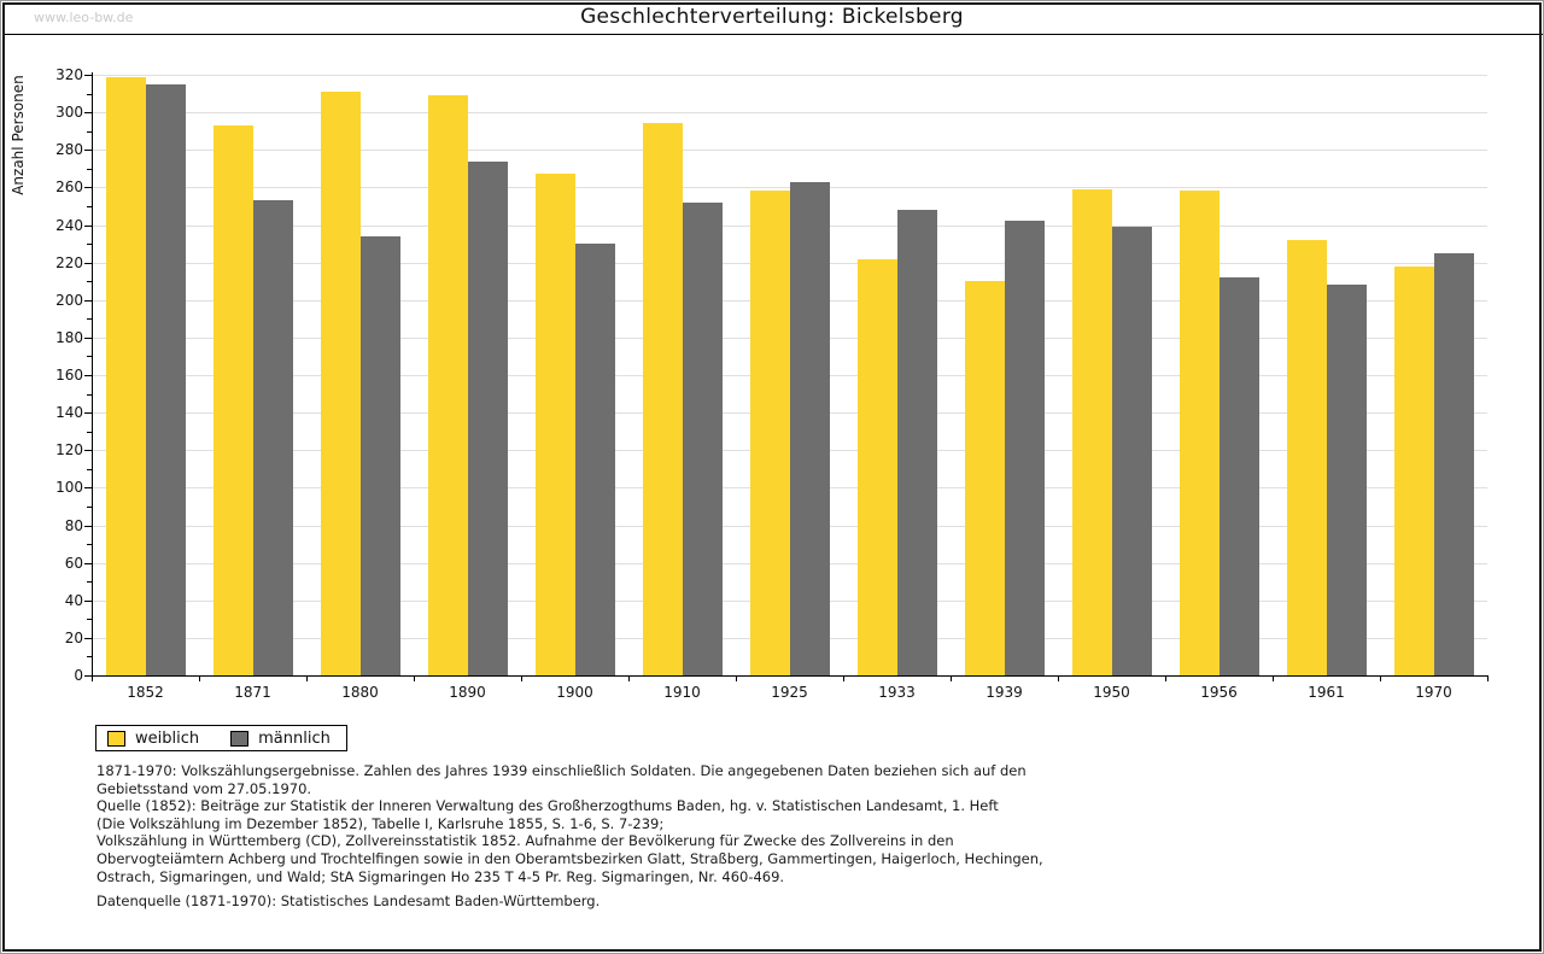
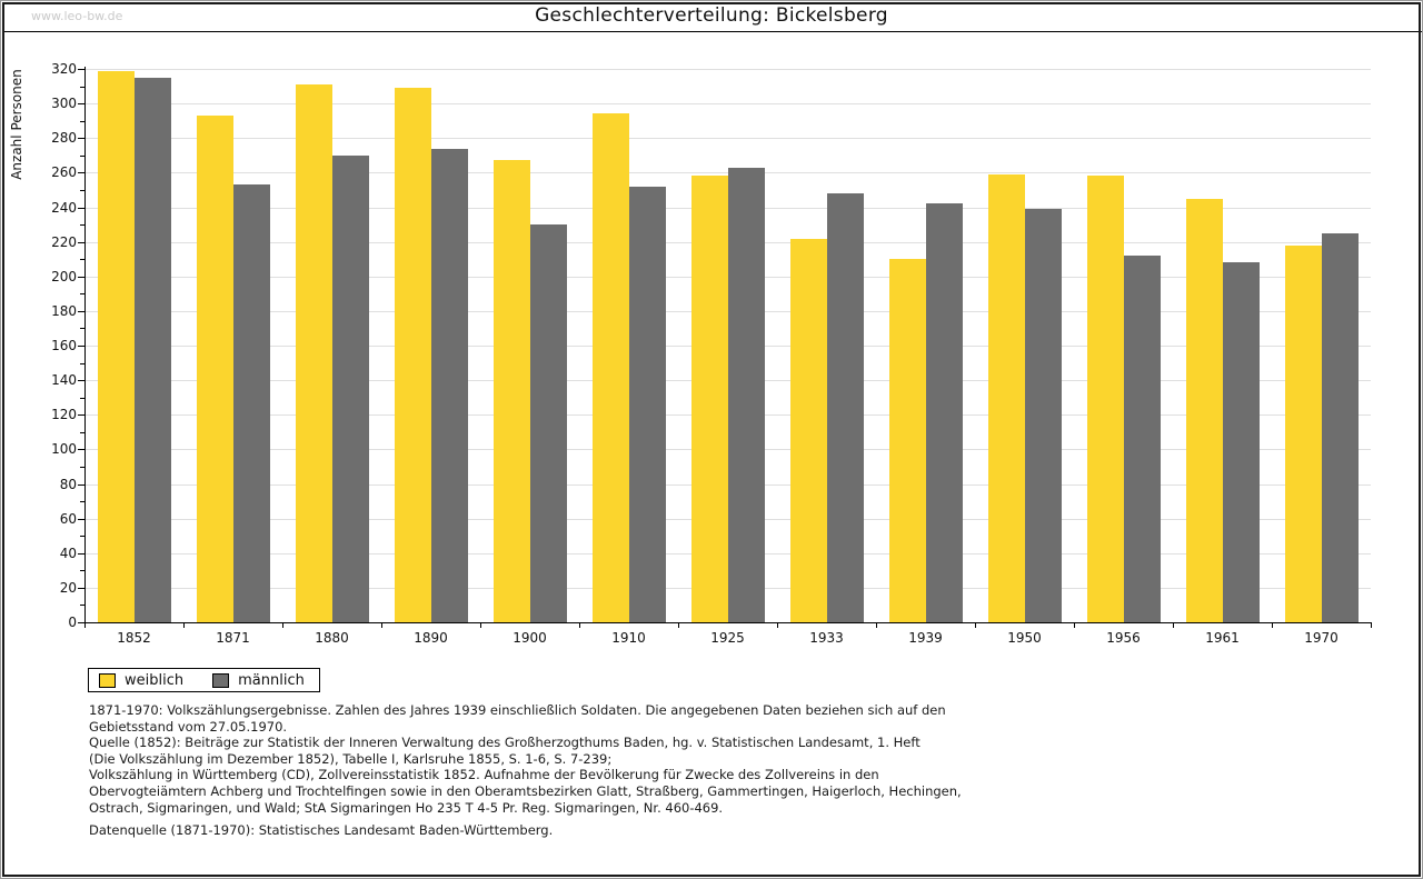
männlich/1880: 234 -> 270
weiblich/1961: 232 -> 245
